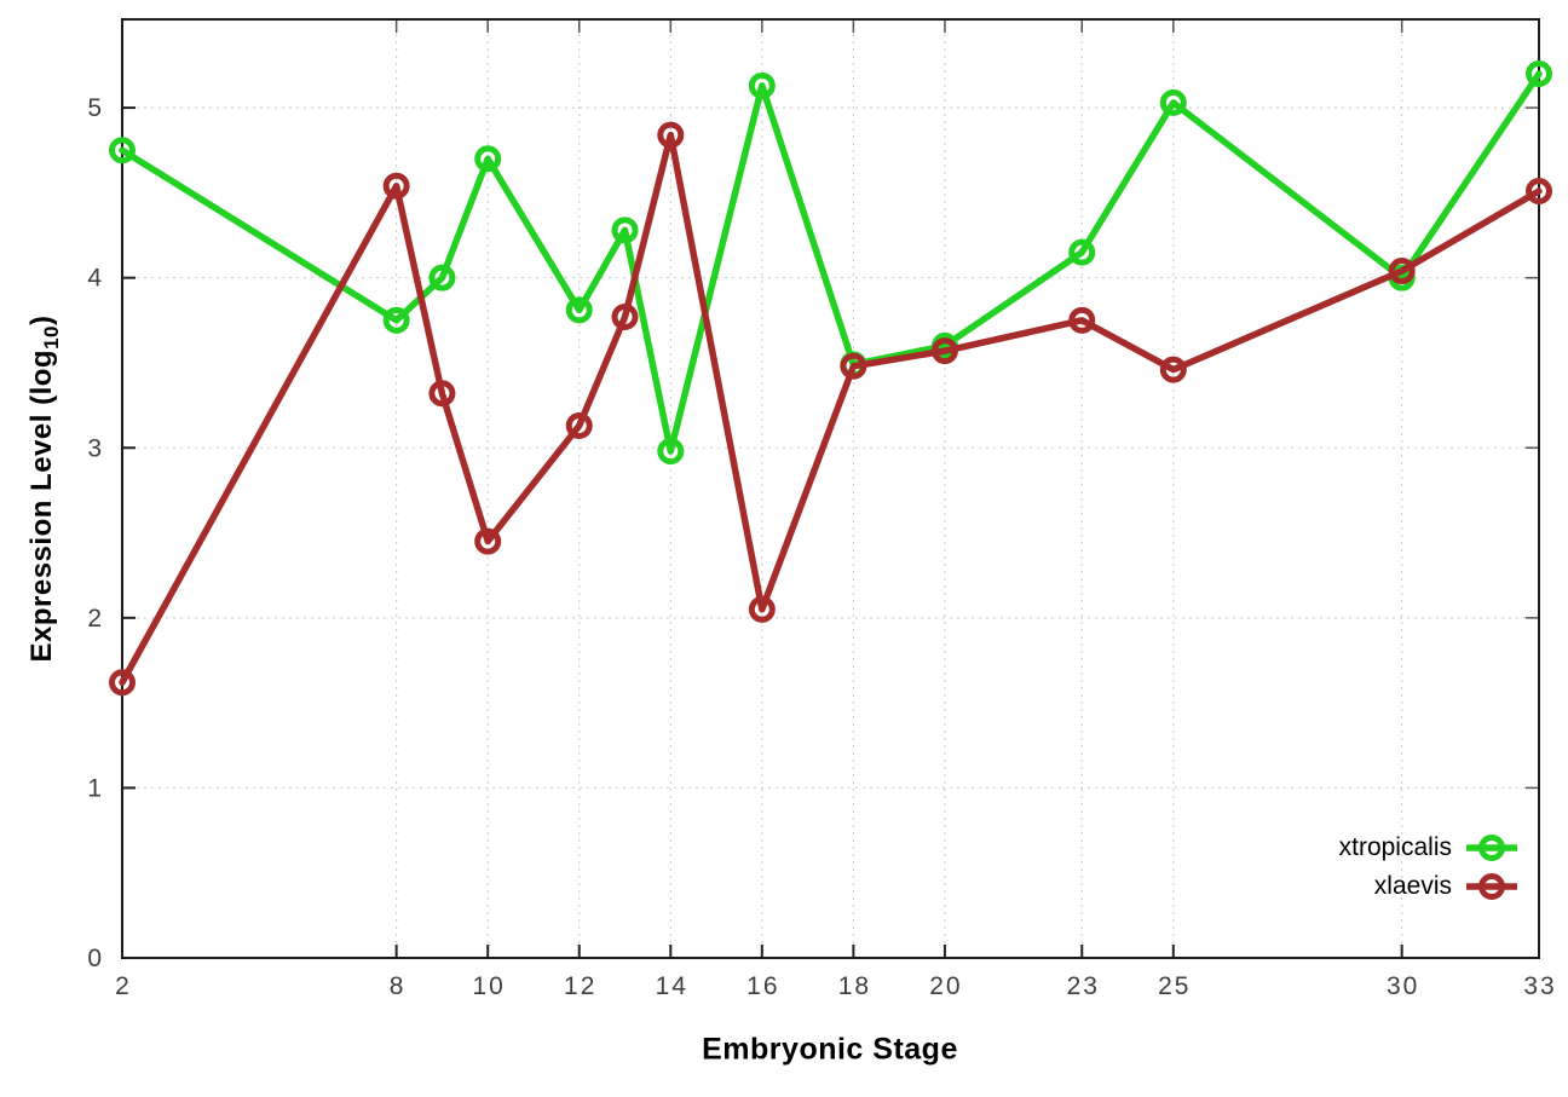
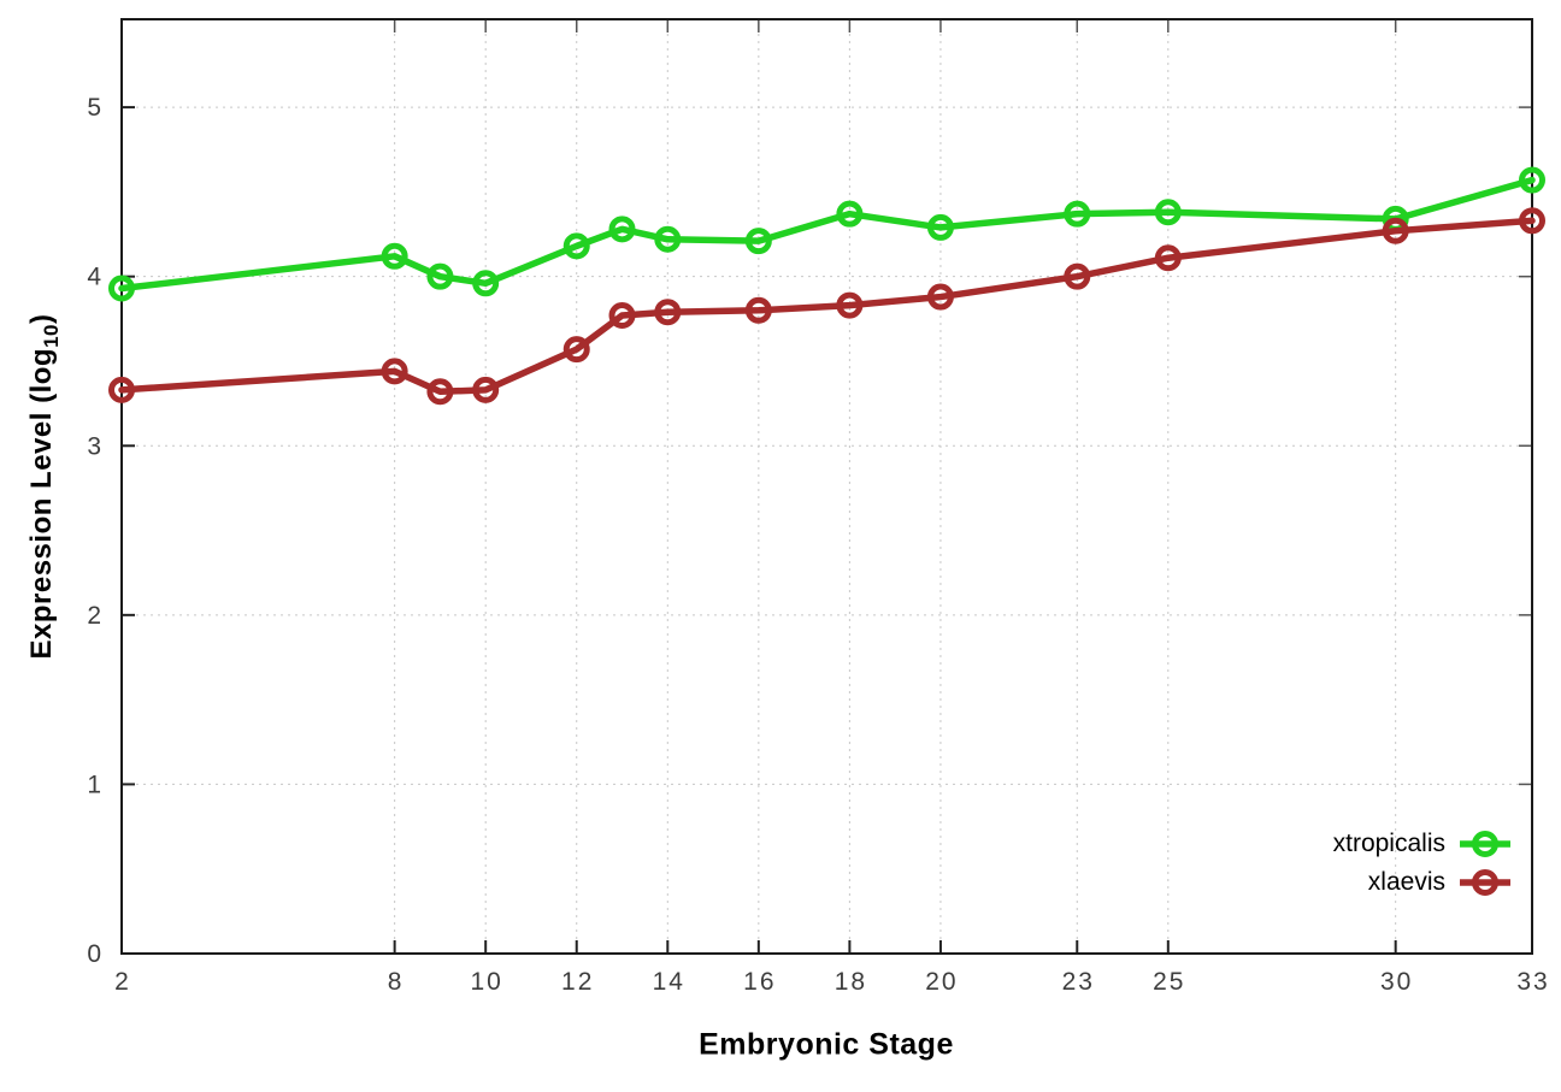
xtropicalis/2: 4.75 -> 3.93
xlaevis/2: 1.62 -> 3.33
xtropicalis/8: 3.75 -> 4.12
xlaevis/8: 4.54 -> 3.44
xtropicalis/10: 4.70 -> 3.96
xlaevis/10: 2.45 -> 3.33
xtropicalis/12: 3.81 -> 4.18
xlaevis/12: 3.13 -> 3.57
xtropicalis/14: 2.98 -> 4.22
xlaevis/14: 4.84 -> 3.79
xtropicalis/16: 5.13 -> 4.21
xlaevis/16: 2.05 -> 3.80
xtropicalis/18: 3.49 -> 4.37
xlaevis/18: 3.48 -> 3.83
xtropicalis/20: 3.60 -> 4.29
xlaevis/20: 3.57 -> 3.88
xtropicalis/23: 4.15 -> 4.37
xlaevis/23: 3.75 -> 4.00
xtropicalis/25: 5.03 -> 4.38
xlaevis/25: 3.46 -> 4.11
xtropicalis/30: 4.00 -> 4.34
xlaevis/30: 4.04 -> 4.27
xtropicalis/33: 5.20 -> 4.57
xlaevis/33: 4.51 -> 4.33
